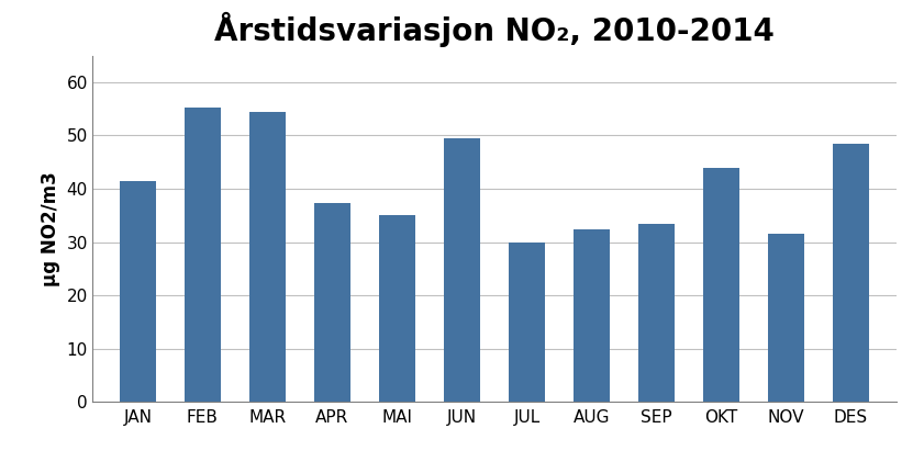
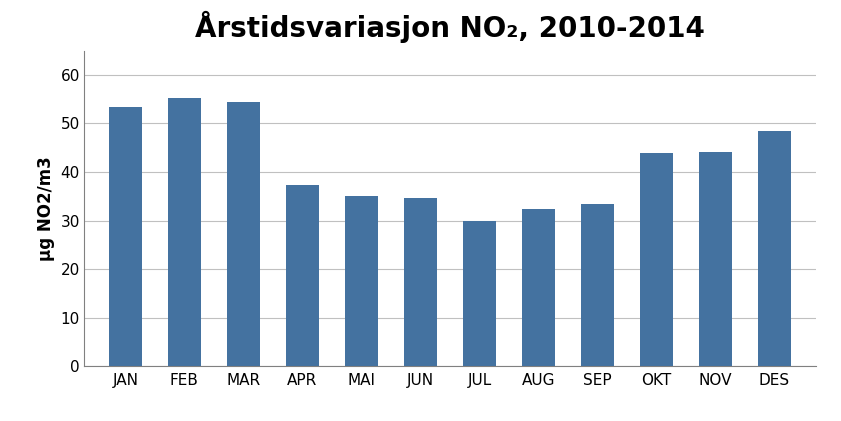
JAN: 41.5 -> 53.3
JUN: 49.5 -> 34.7
NOV: 31.5 -> 44.2
